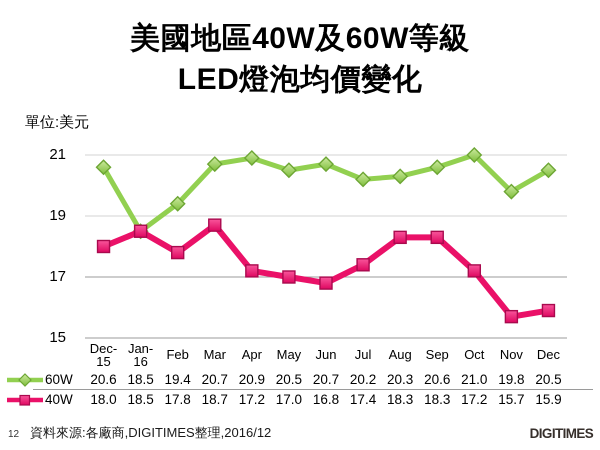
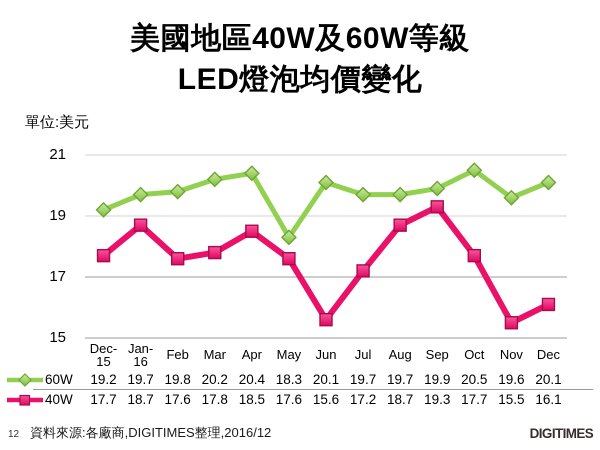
60W/Dec-15: 20.6 -> 19.2
40W/Dec-15: 18.0 -> 17.7
60W/Jan-16: 18.5 -> 19.7
40W/Jan-16: 18.5 -> 18.7
60W/Feb: 19.4 -> 19.8
40W/Feb: 17.8 -> 17.6
60W/Mar: 20.7 -> 20.2
40W/Mar: 18.7 -> 17.8
60W/Apr: 20.9 -> 20.4
40W/Apr: 17.2 -> 18.5
60W/May: 20.5 -> 18.3
40W/May: 17.0 -> 17.6
60W/Jun: 20.7 -> 20.1
40W/Jun: 16.8 -> 15.6
60W/Jul: 20.2 -> 19.7
40W/Jul: 17.4 -> 17.2
60W/Aug: 20.3 -> 19.7
40W/Aug: 18.3 -> 18.7
60W/Sep: 20.6 -> 19.9
40W/Sep: 18.3 -> 19.3
60W/Oct: 21.0 -> 20.5
40W/Oct: 17.2 -> 17.7
60W/Nov: 19.8 -> 19.6
40W/Nov: 15.7 -> 15.5
60W/Dec: 20.5 -> 20.1
40W/Dec: 15.9 -> 16.1
